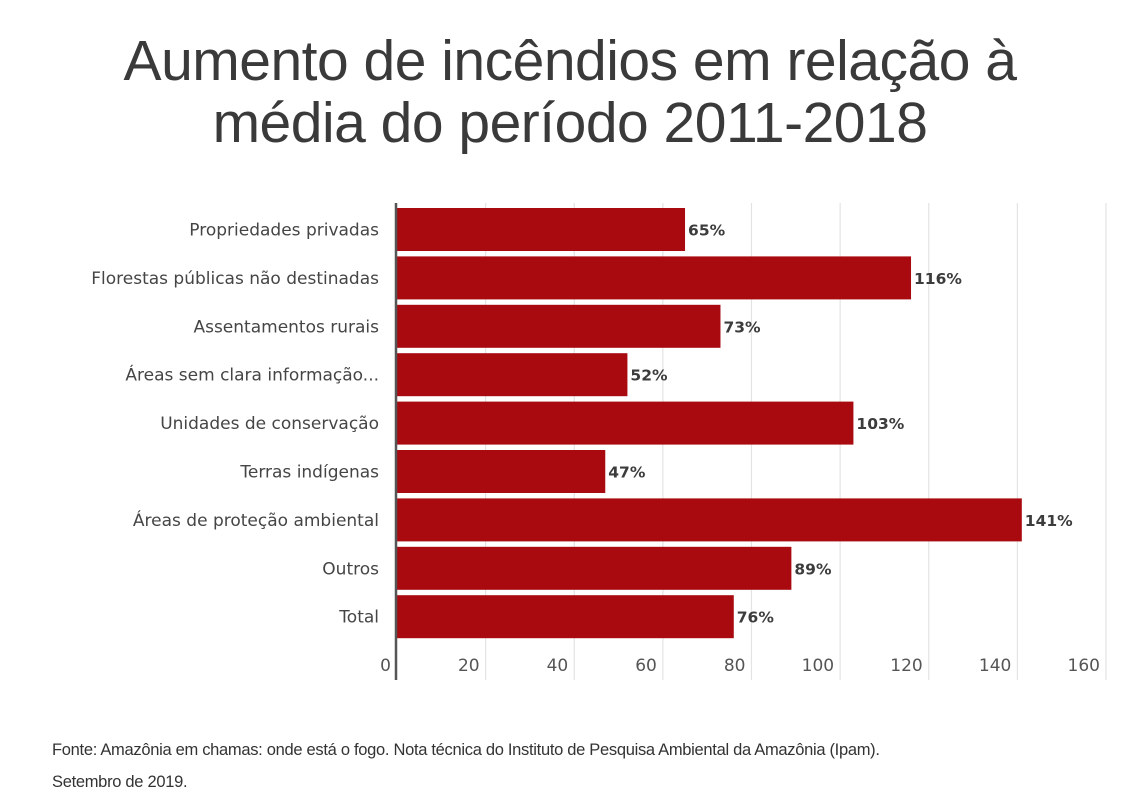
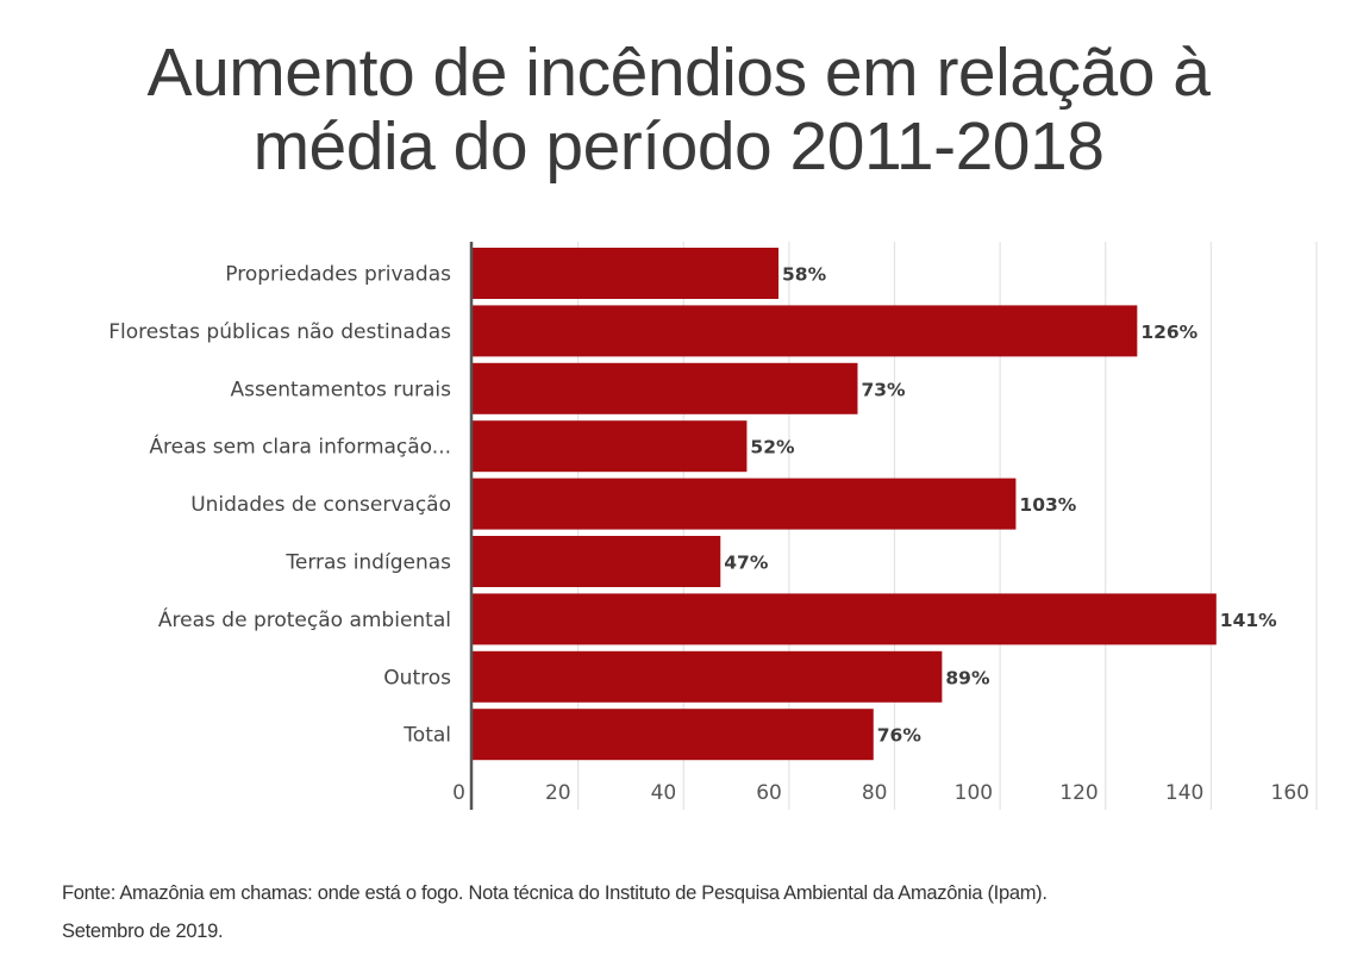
Propriedades privadas: 65% -> 58%
Florestas públicas não destinadas: 116% -> 126%
